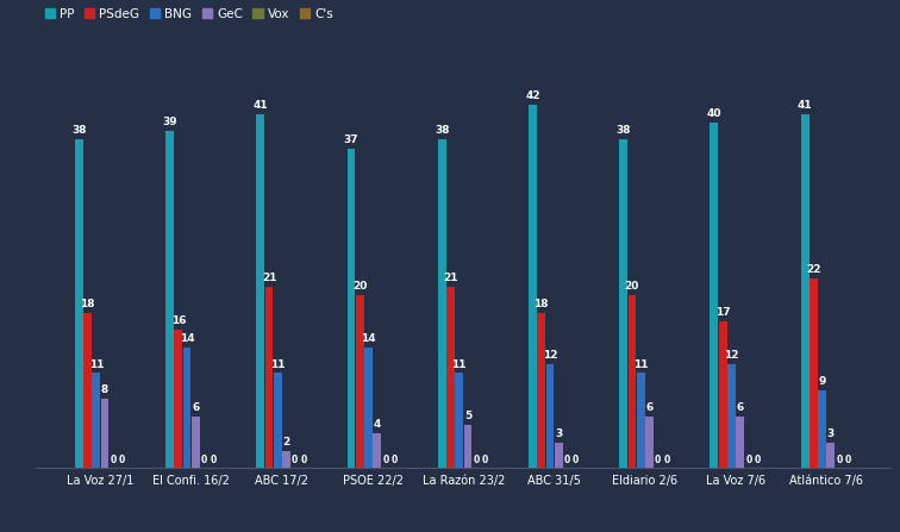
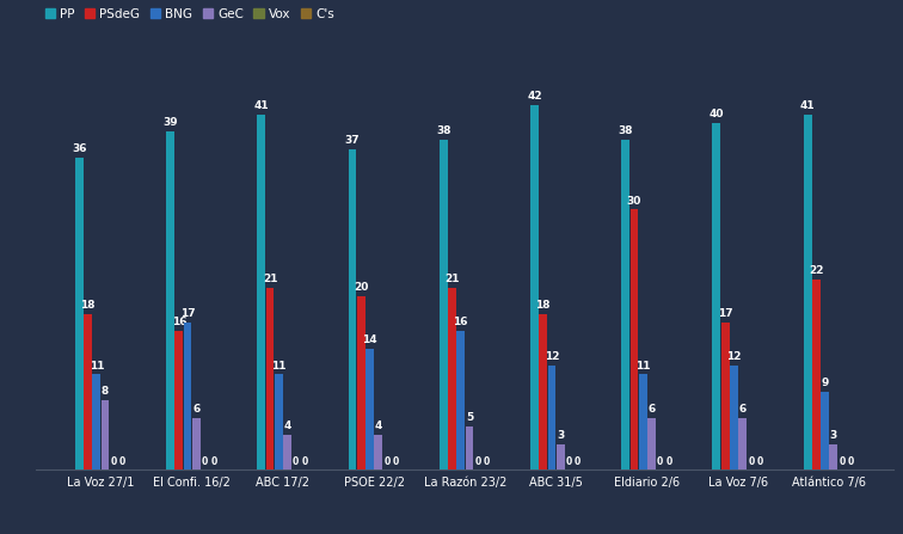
PP/La Voz 27/1: 38 -> 36
BNG/El Confi. 16/2: 14 -> 17
GeC/ABC 17/2: 2 -> 4
BNG/La Razón 23/2: 11 -> 16
PSdeG/Eldiario 2/6: 20 -> 30
